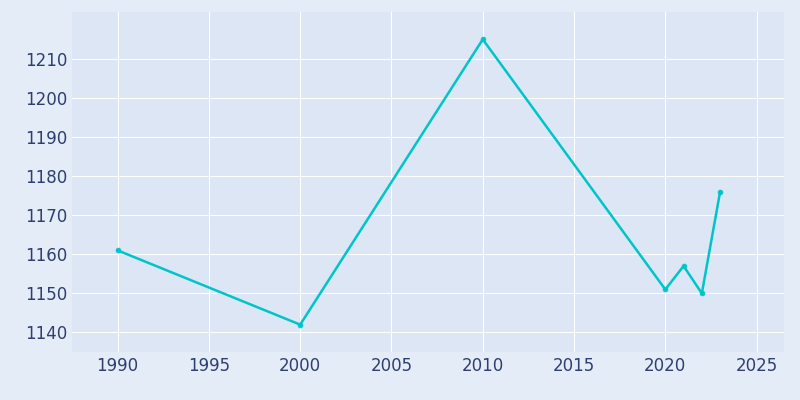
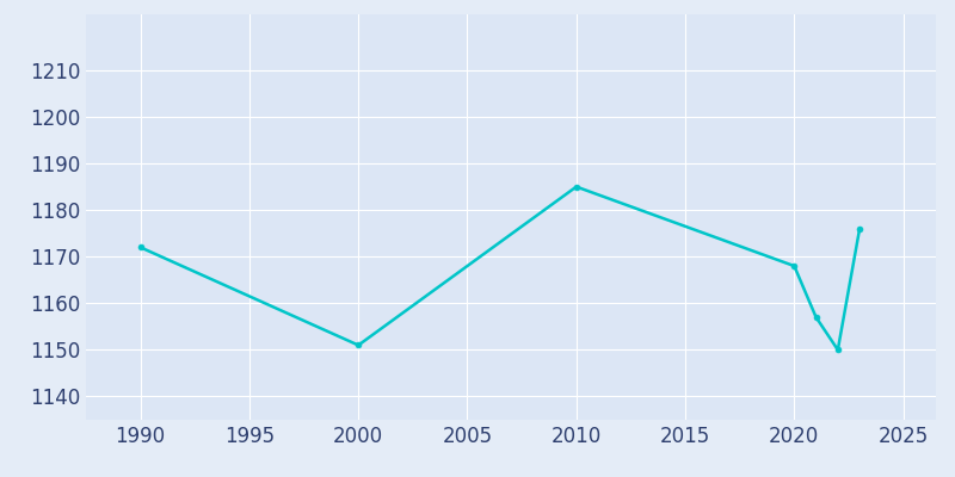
1990: 1161 -> 1172
2000: 1142 -> 1151
2010: 1215 -> 1185
2020: 1151 -> 1168
